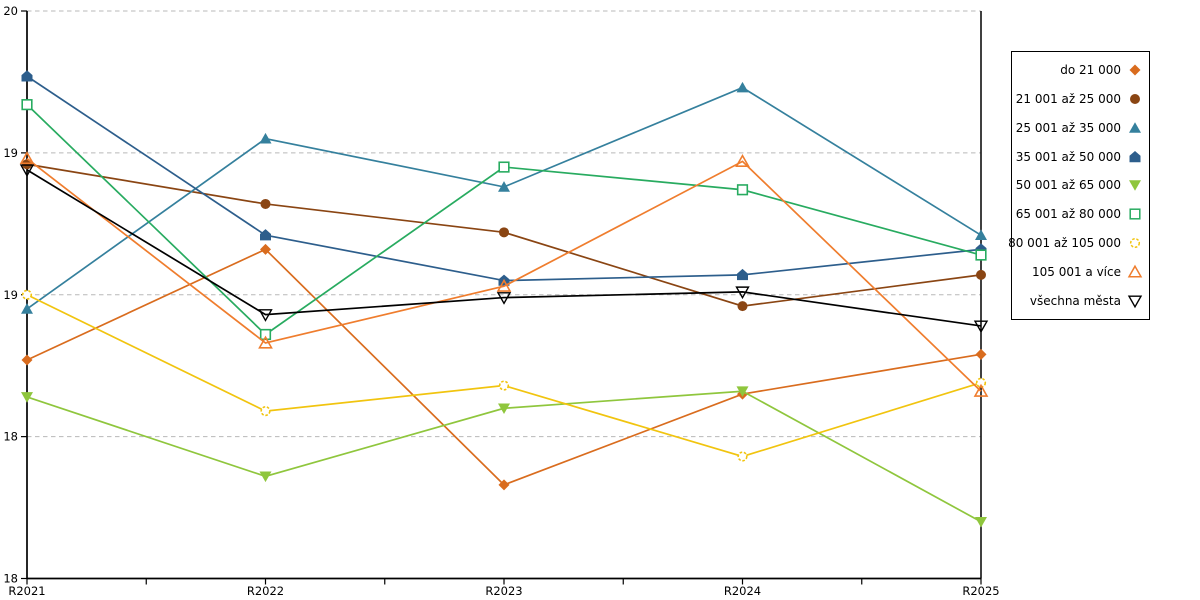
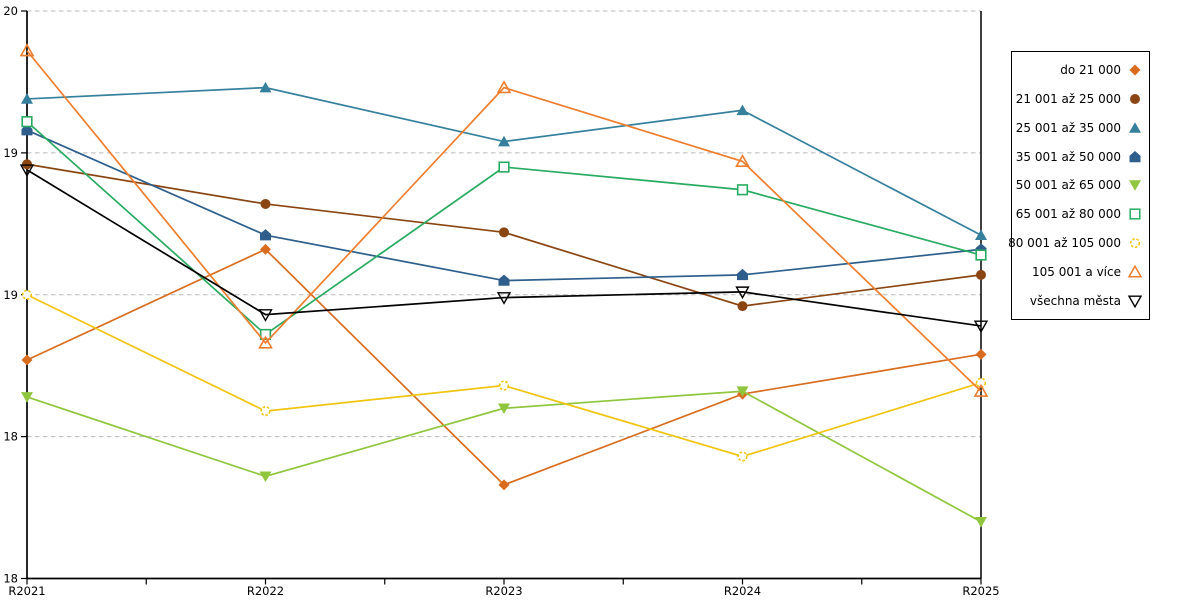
25 001 až 35 000/R2021: 18.95 -> 19.69
35 001 až 50 000/R2021: 19.77 -> 19.58
65 001 až 80 000/R2021: 19.67 -> 19.61
105 001 a více/R2021: 19.48 -> 19.86
25 001 až 35 000/R2022: 19.55 -> 19.73
25 001 až 35 000/R2023: 19.38 -> 19.54
105 001 a více/R2023: 19.03 -> 19.73
25 001 až 35 000/R2024: 19.73 -> 19.65
